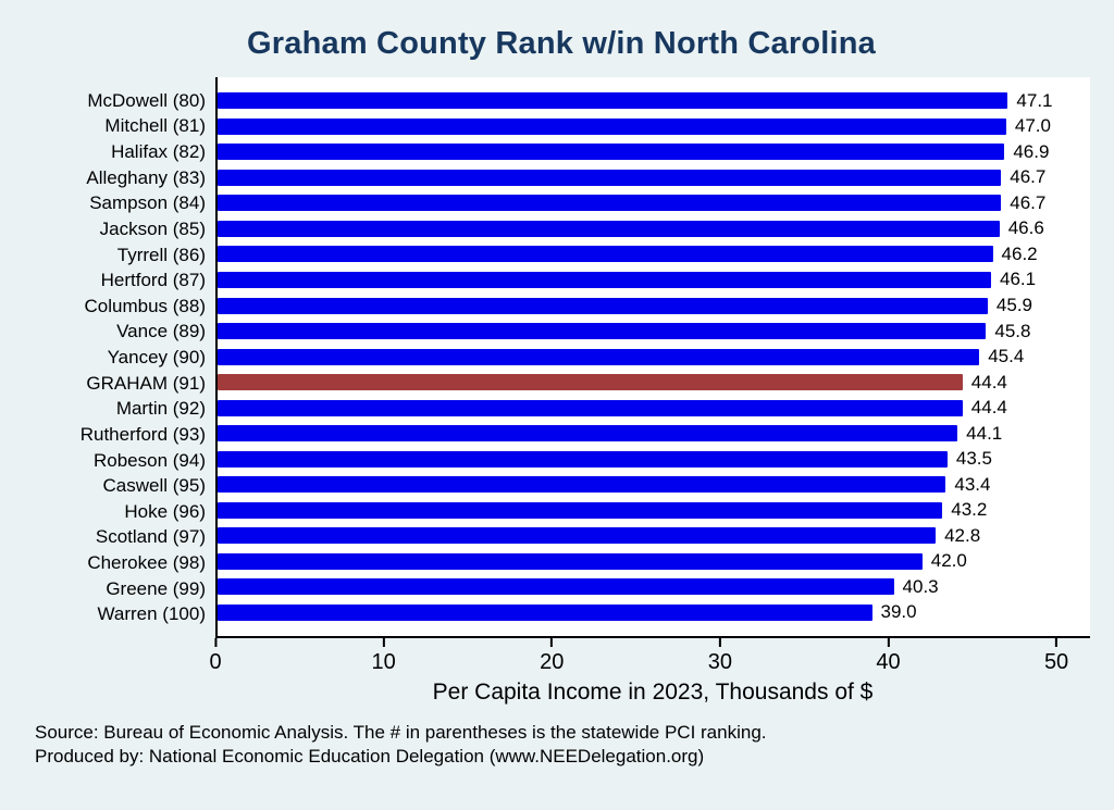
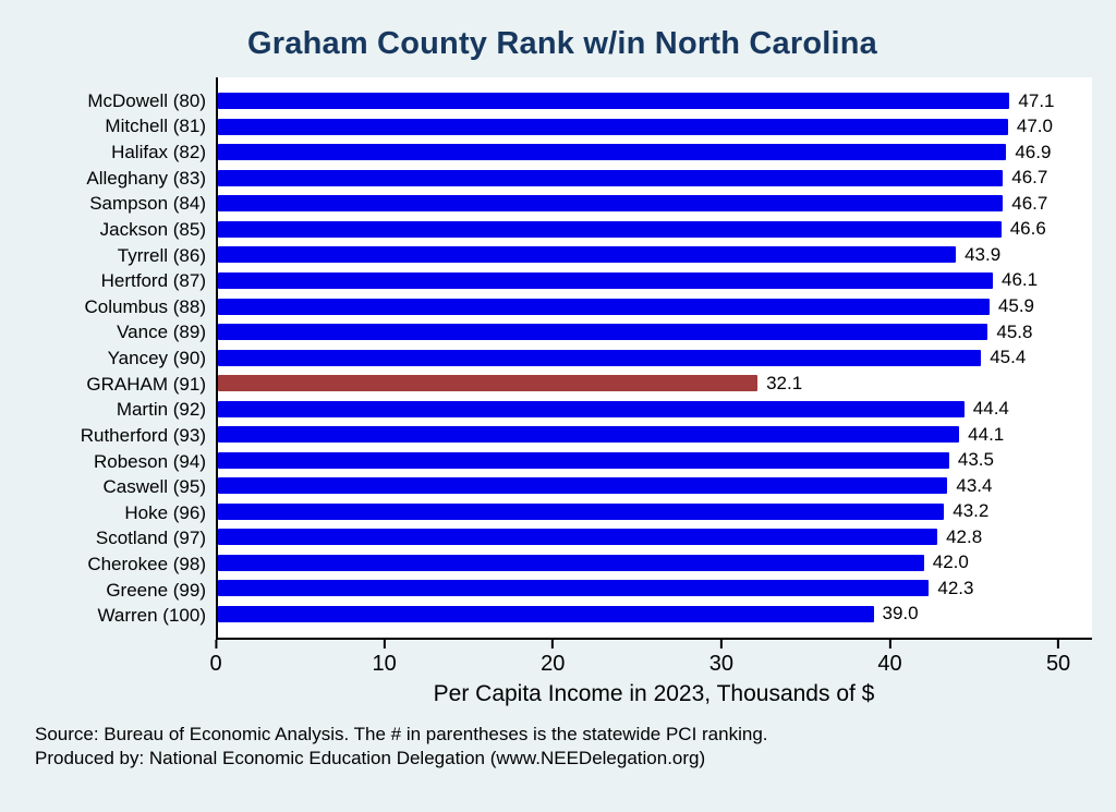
Tyrrell (86): 46.2 -> 43.9
GRAHAM (91): 44.4 -> 32.1
Greene (99): 40.3 -> 42.3
